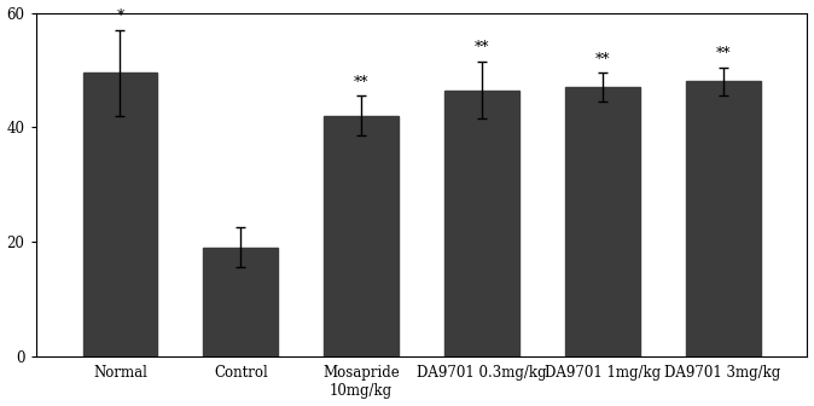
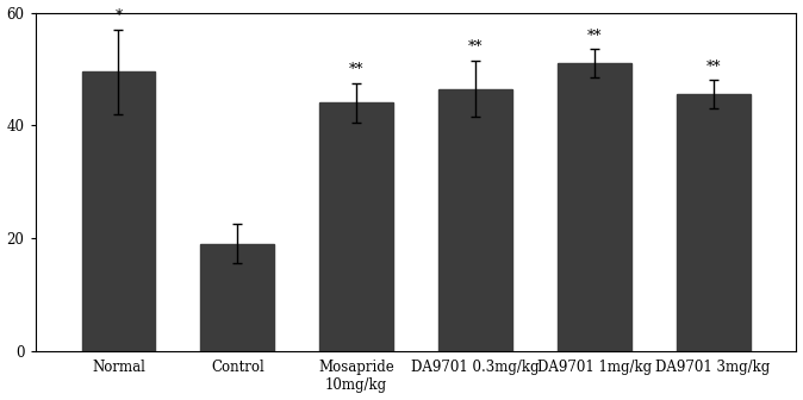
Mosapride 10mg/kg: 42.0 -> 44.0
DA9701 1mg/kg: 47.0 -> 51.0
DA9701 3mg/kg: 48.0 -> 45.5
